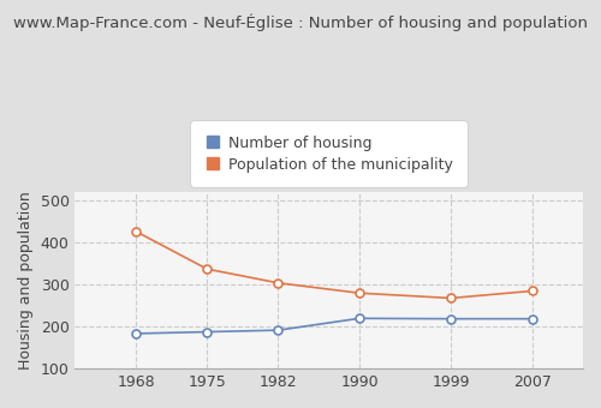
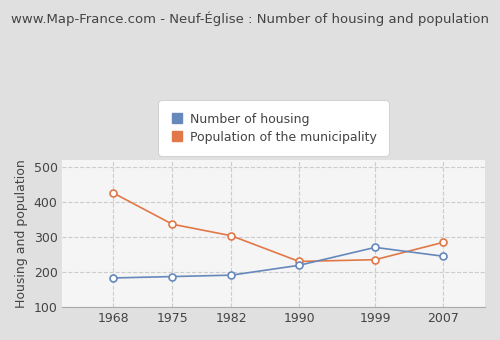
Population of the municipality/1990: 279 -> 230
Number of housing/1999: 218 -> 270
Population of the municipality/1999: 267 -> 235
Number of housing/2007: 218 -> 245
